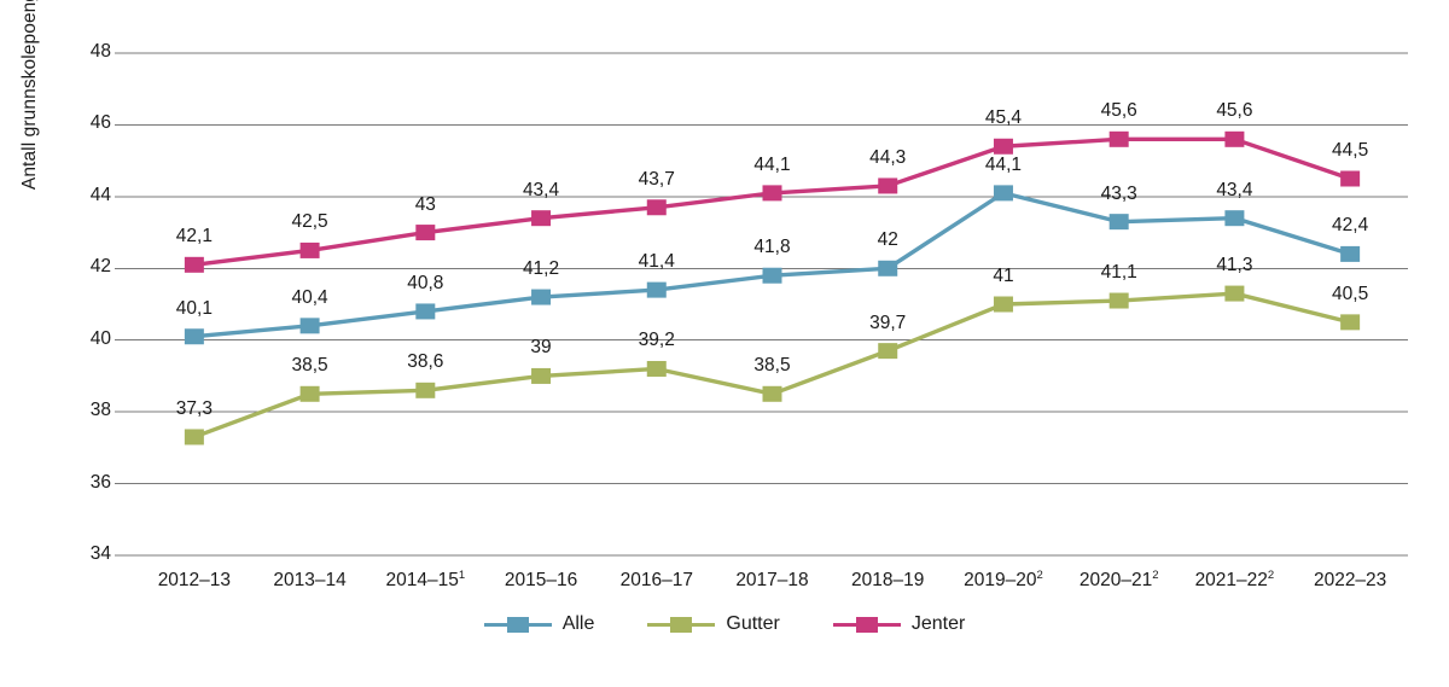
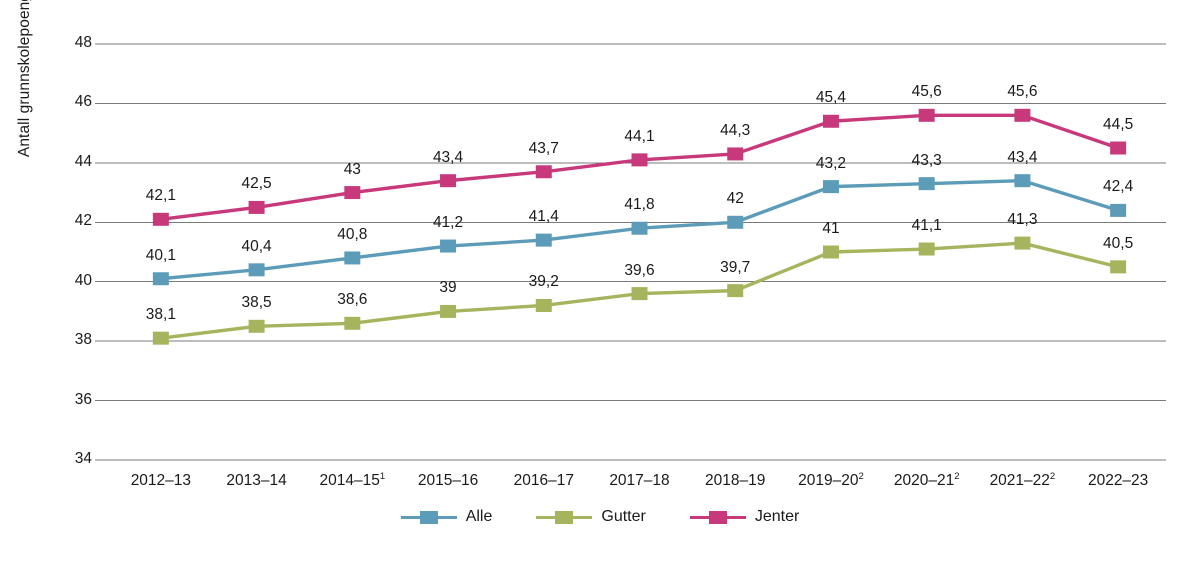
Gutter/2012–13: 37,3 -> 38,1
Gutter/2017–18: 38,5 -> 39,6
Alle/2019–20: 44,1 -> 43,2
